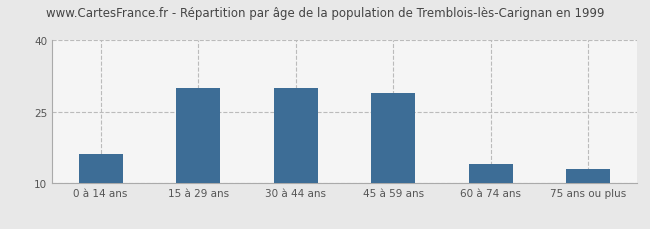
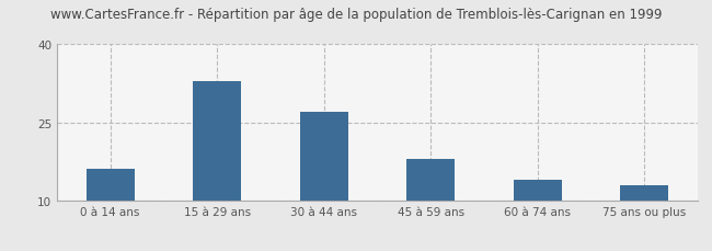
15 à 29 ans: 30 -> 33
30 à 44 ans: 30 -> 27
45 à 59 ans: 29 -> 18
